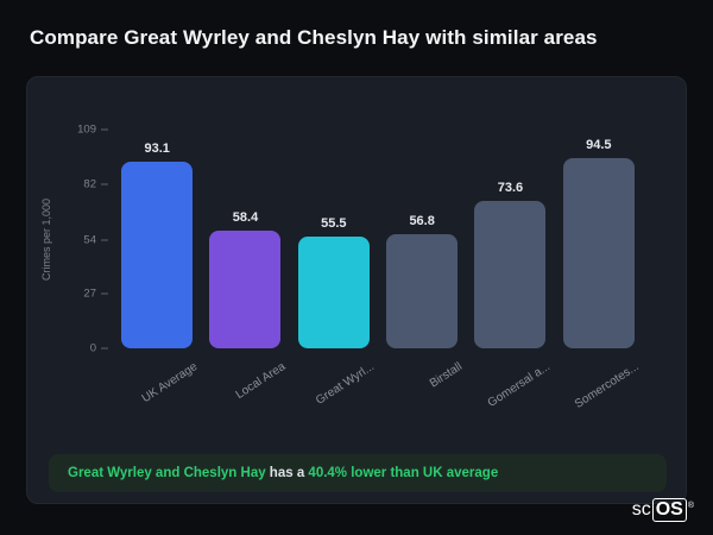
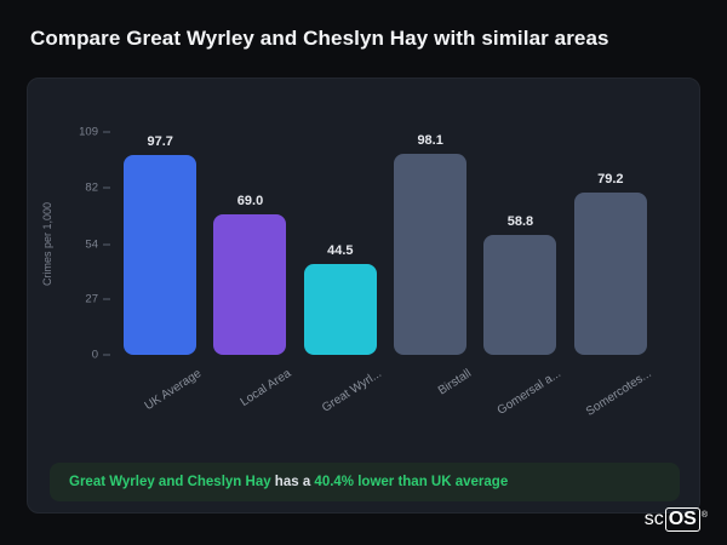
UK Average: 93.1 -> 97.7
Local Area: 58.4 -> 69.0
Great Wyrl...: 55.5 -> 44.5
Birstall: 56.8 -> 98.1
Gomersal a...: 73.6 -> 58.8
Somercotes...: 94.5 -> 79.2
